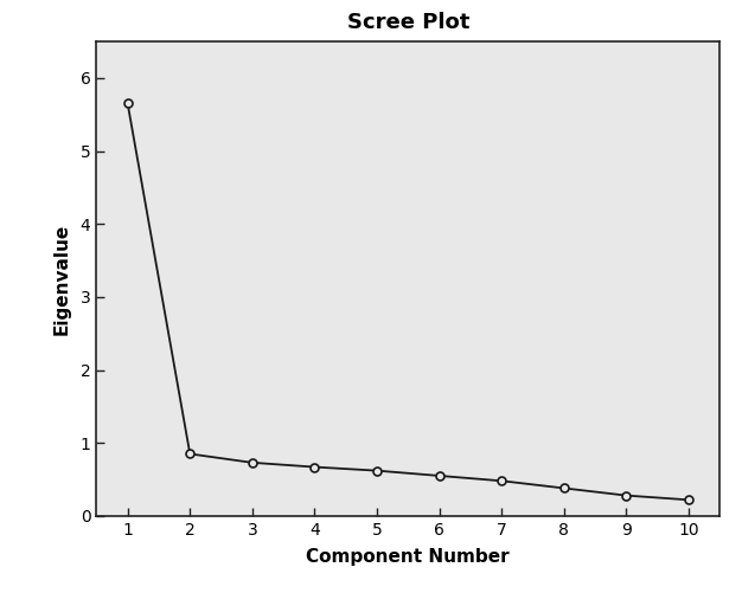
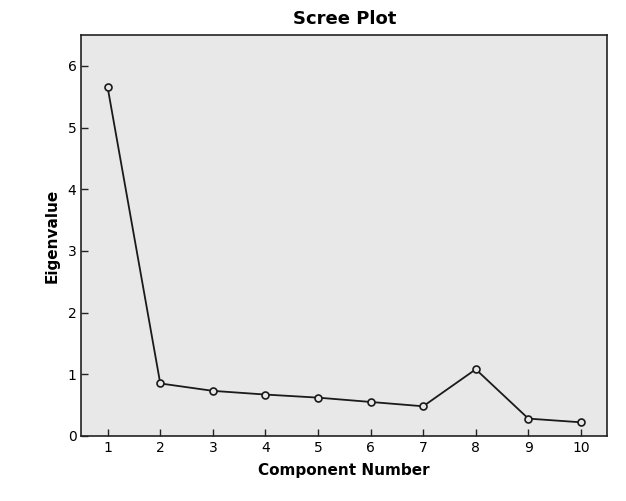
8: 0.38 -> 1.08
